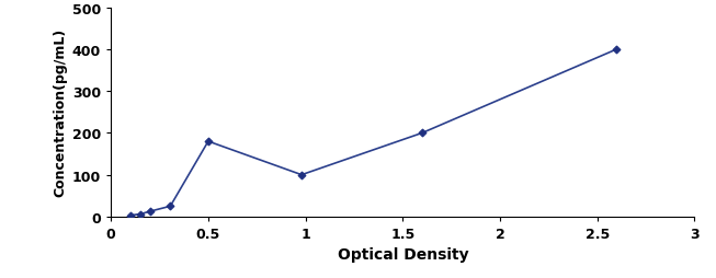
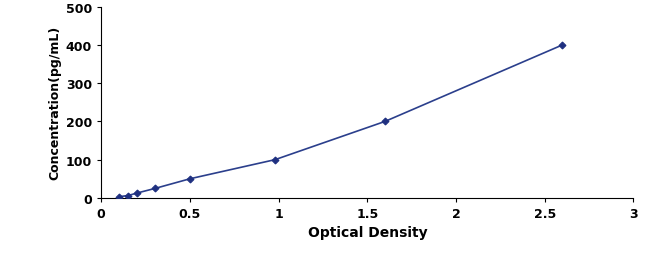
0.5: 180 -> 50
